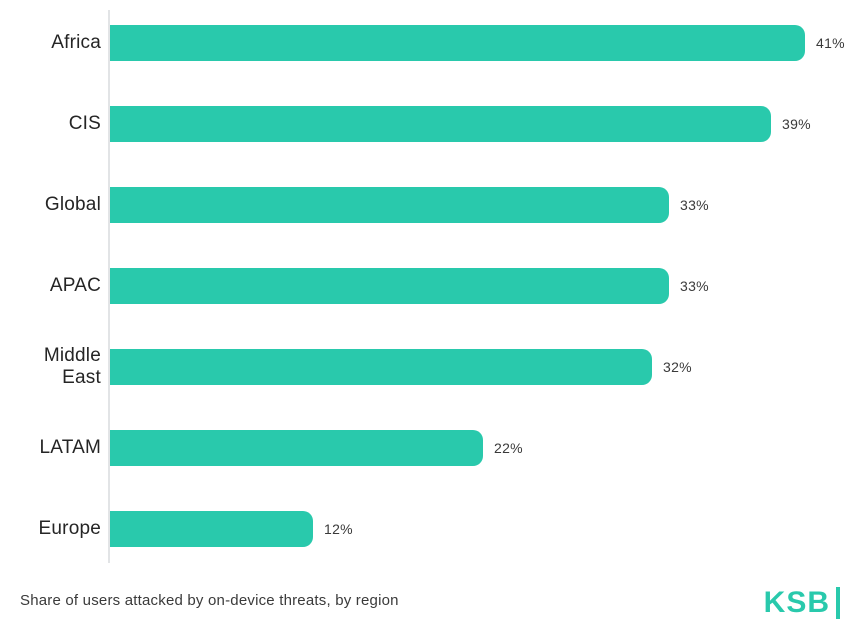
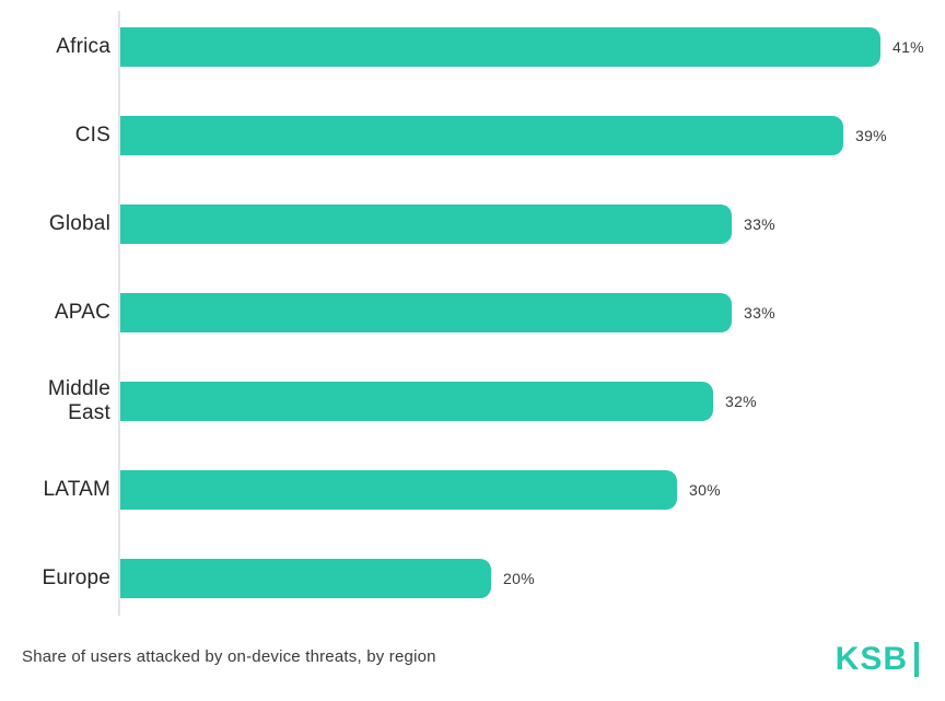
LATAM: 22% -> 30%
Europe: 12% -> 20%
